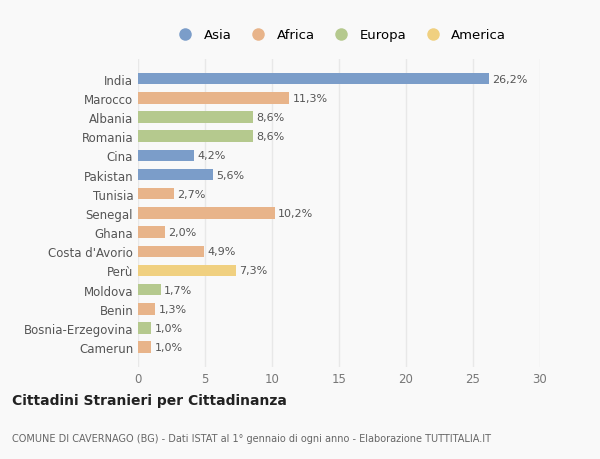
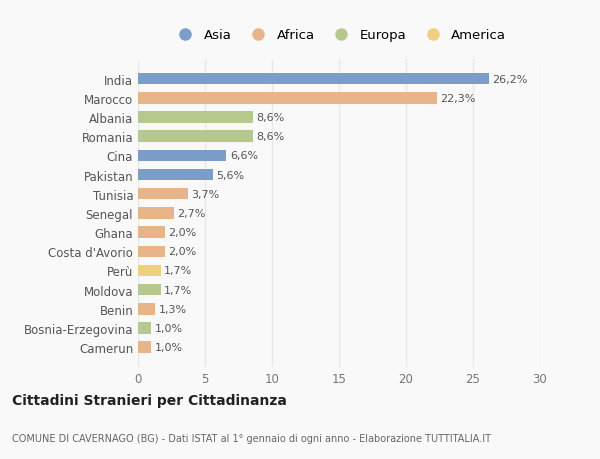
Marocco: 11,3% -> 22,3%
Cina: 4,2% -> 6,6%
Tunisia: 2,7% -> 3,7%
Senegal: 10,2% -> 2,7%
Costa d'Avorio: 4,9% -> 2,0%
Perù: 7,3% -> 1,7%
